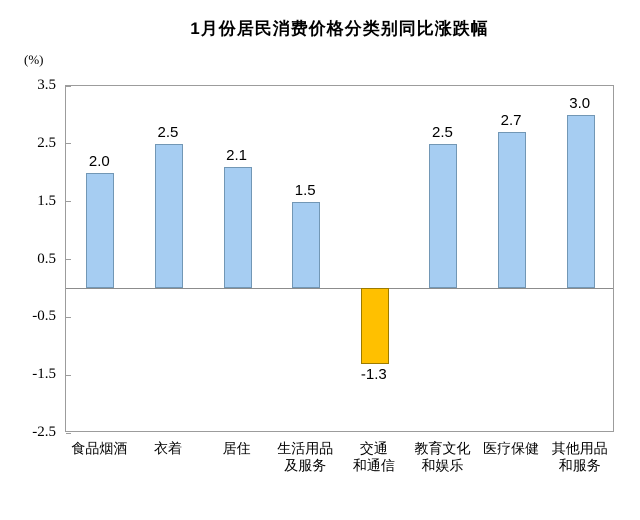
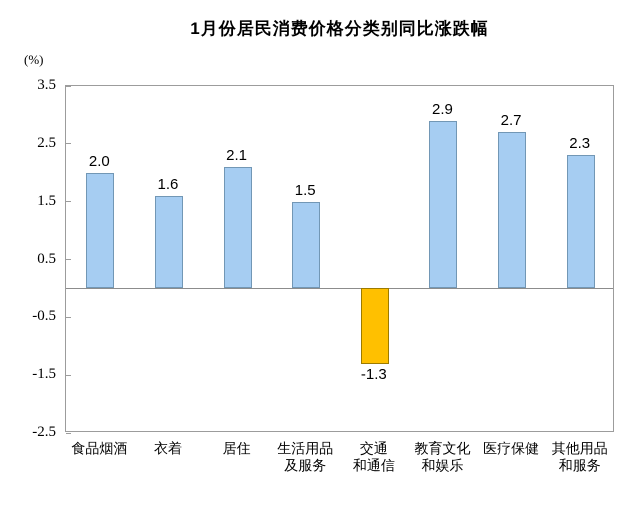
衣着: 2.5 -> 1.6
教育文化和娱乐: 2.5 -> 2.9
其他用品和服务: 3.0 -> 2.3
